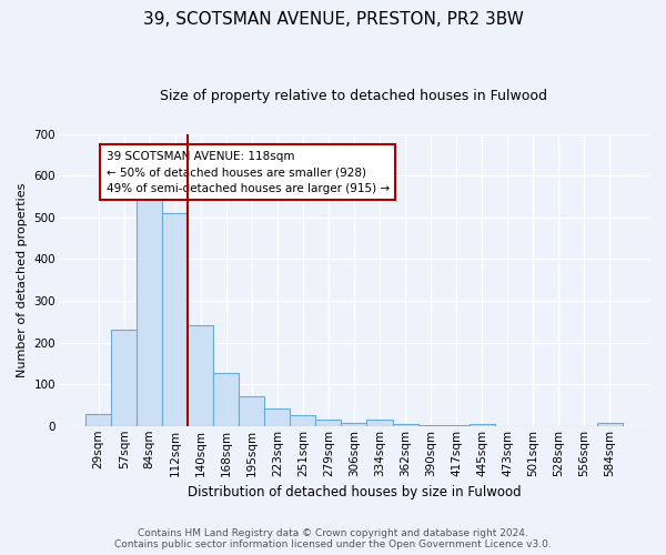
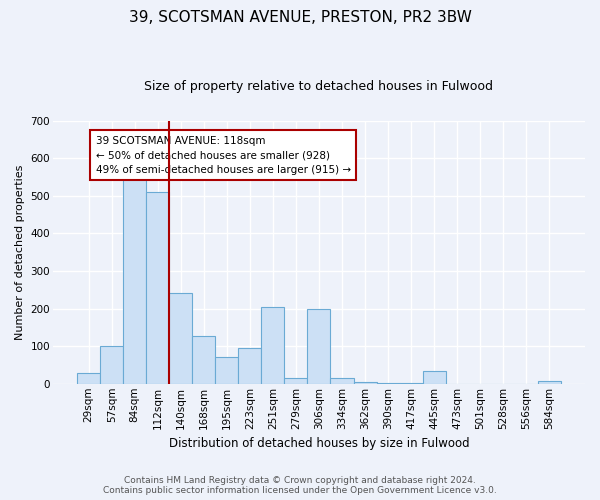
57sqm: 232 -> 100
223sqm: 42 -> 95
251sqm: 27 -> 205
306sqm: 8 -> 200
445sqm: 5 -> 35
